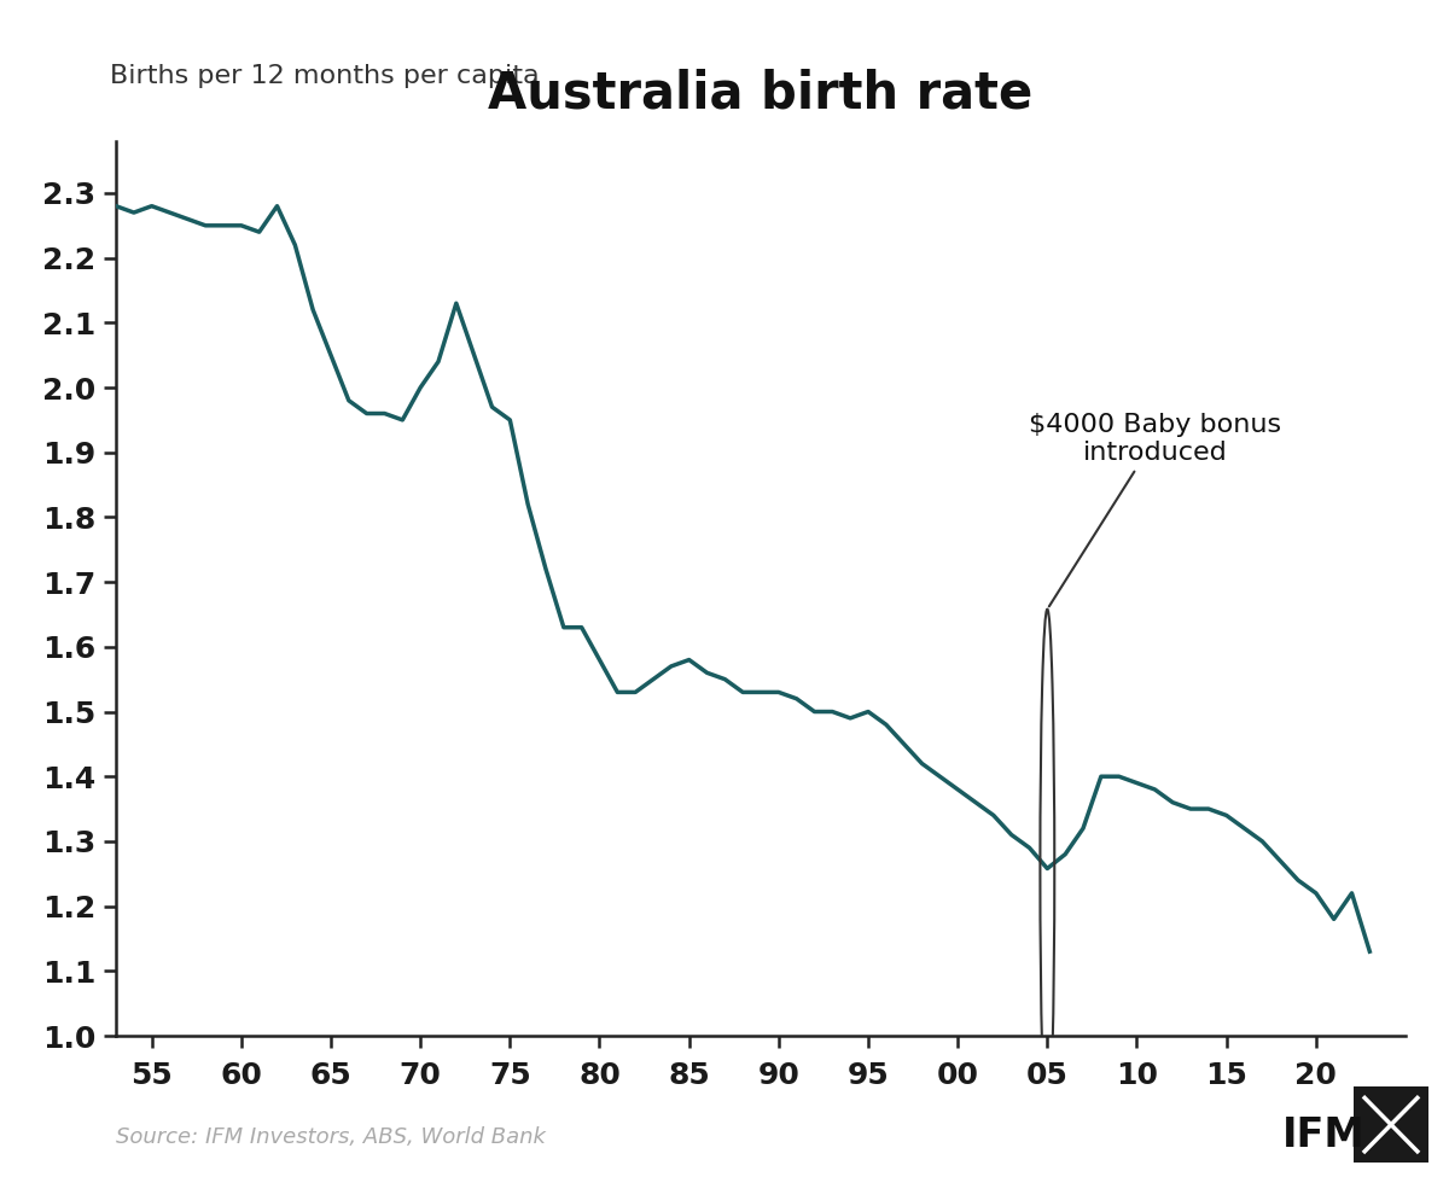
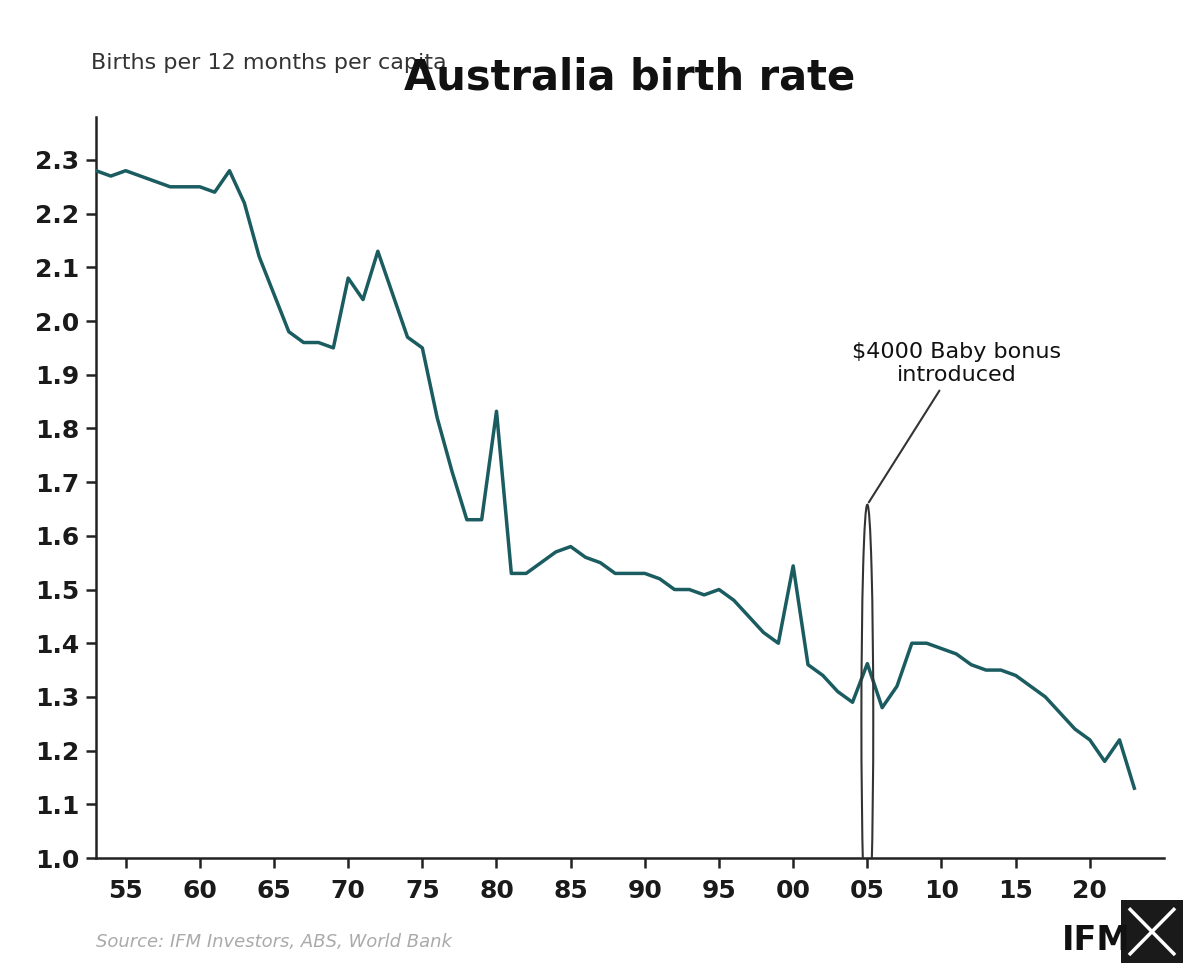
70: 2.000 -> 2.080
80: 1.580 -> 1.832
00: 1.380 -> 1.544
05: 1.258 -> 1.362
